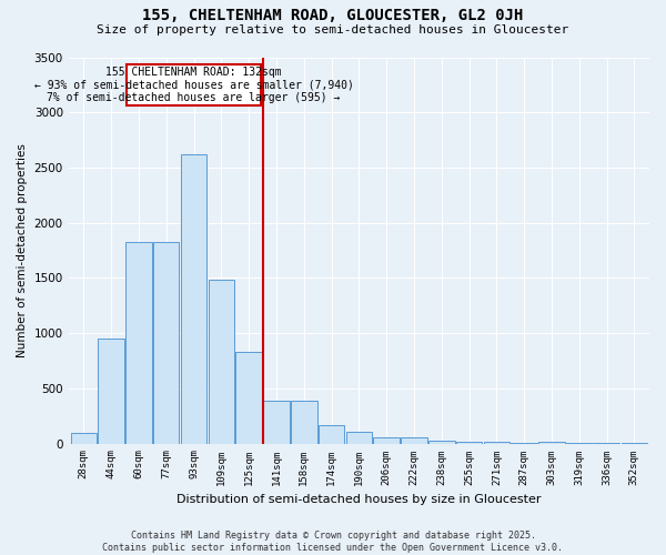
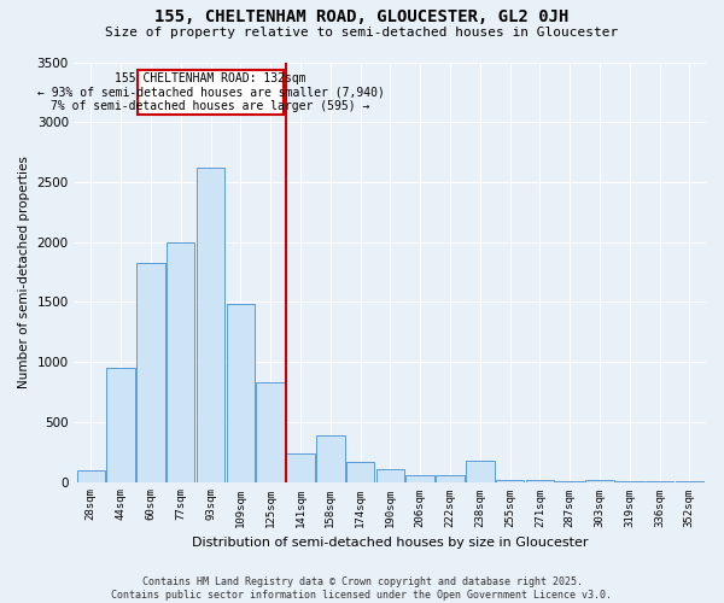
77sqm: 1830 -> 2000
141sqm: 390 -> 240
238sqm: 30 -> 180
